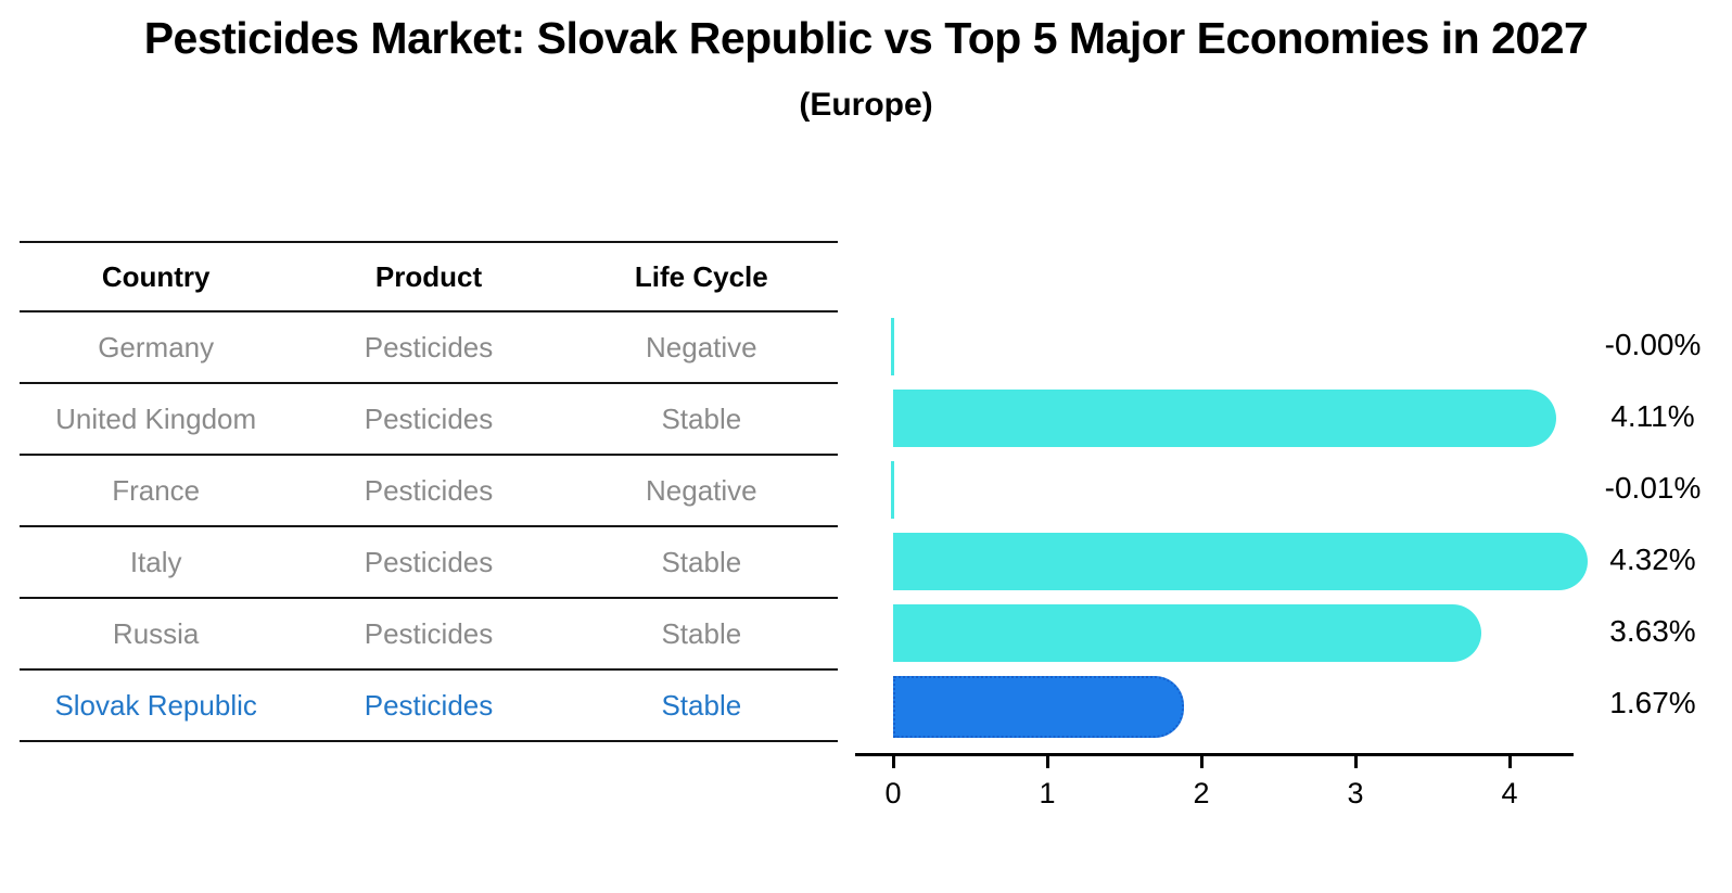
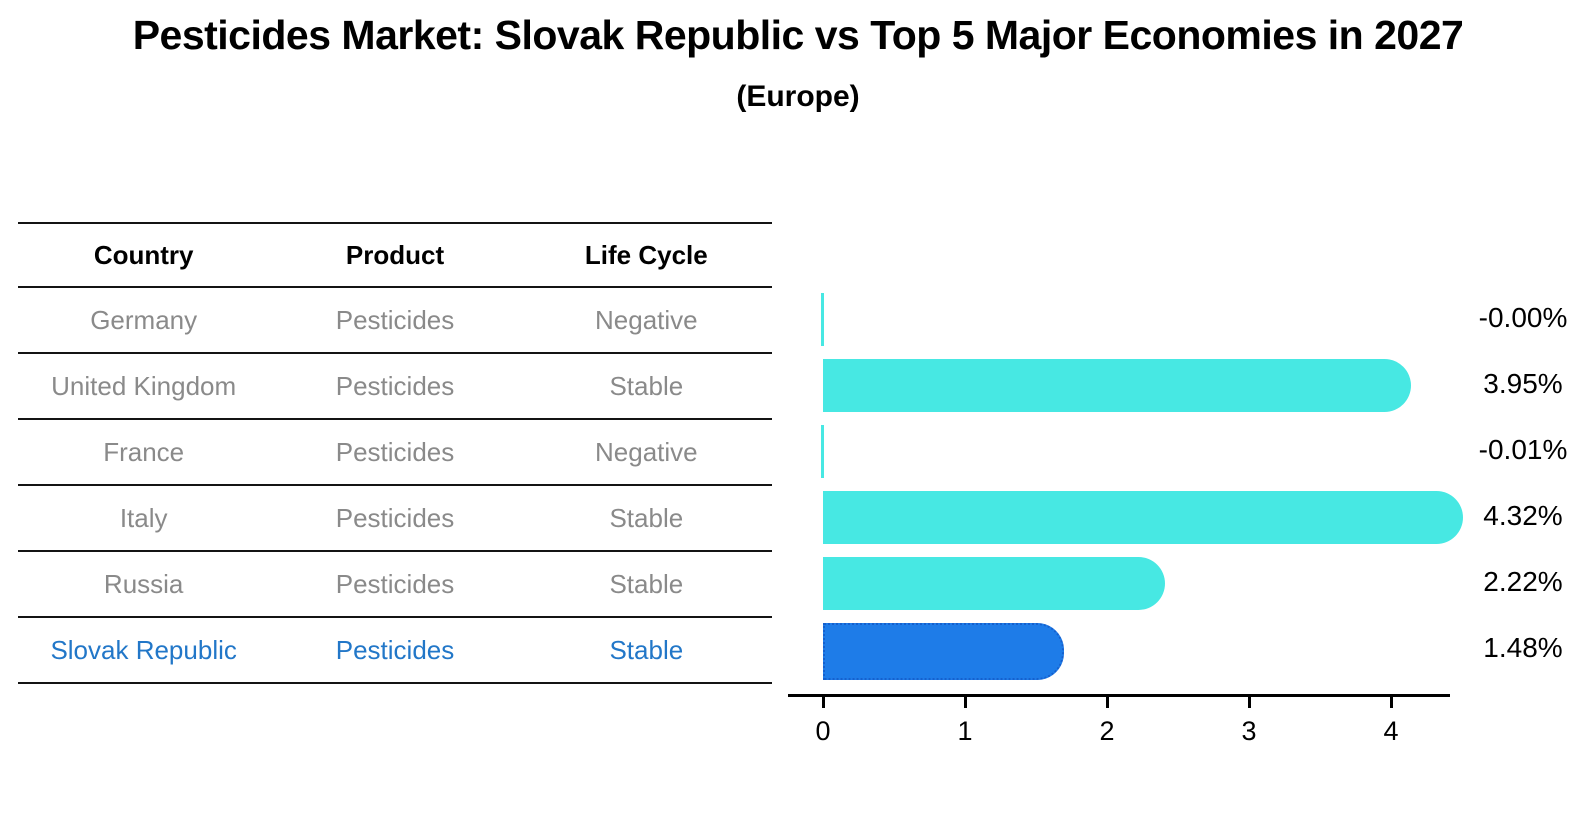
United Kingdom: 4.11% -> 3.95%
Russia: 3.63% -> 2.22%
Slovak Republic: 1.67% -> 1.48%
